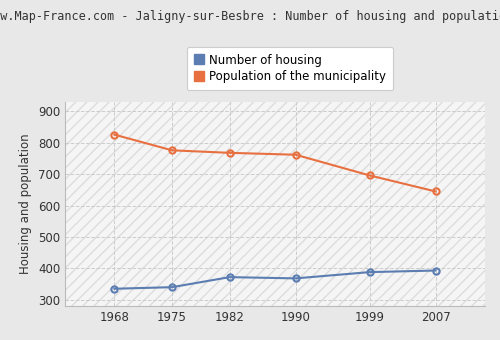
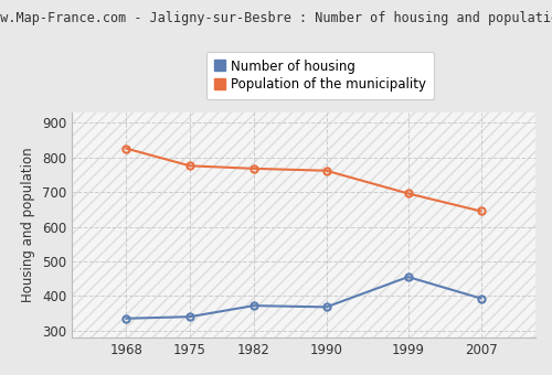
Number of housing/1999: 388 -> 455
